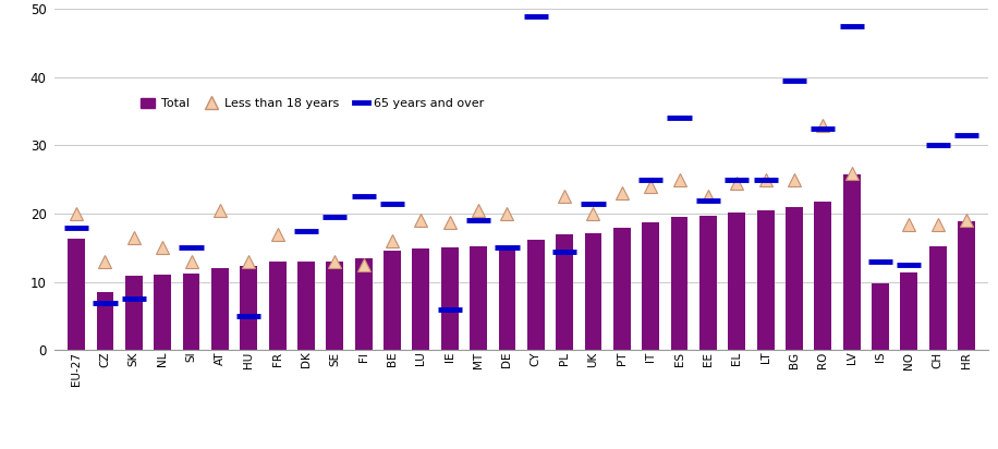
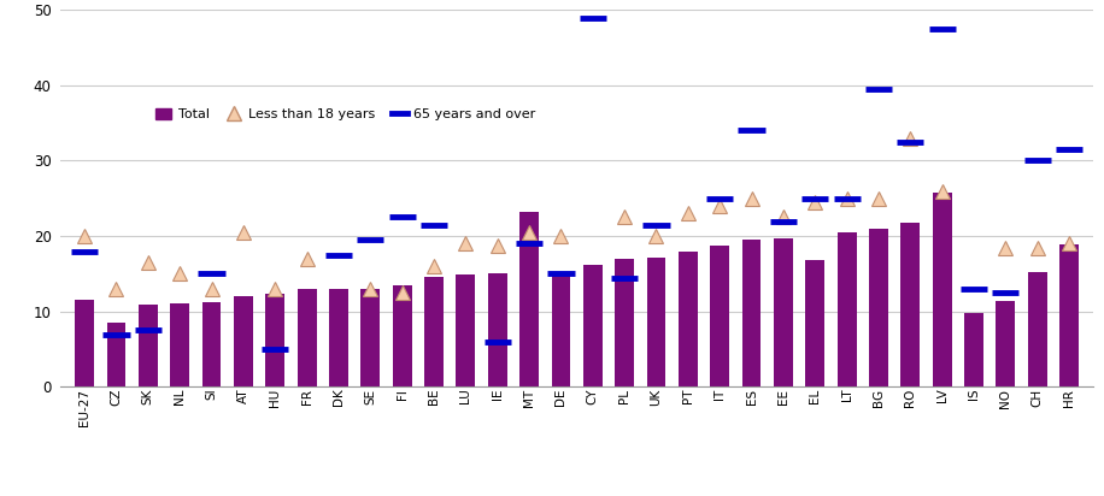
EU-27: 16.4 -> 11.6
MT: 15.2 -> 23.2
EL: 20.1 -> 16.8
